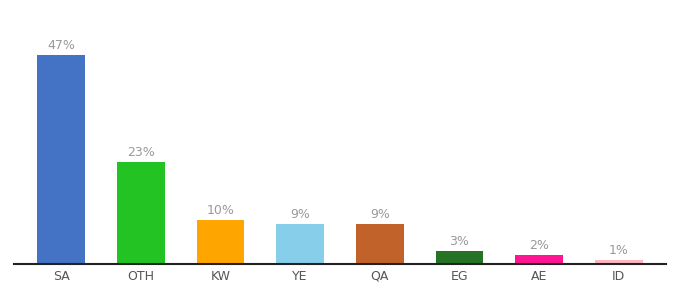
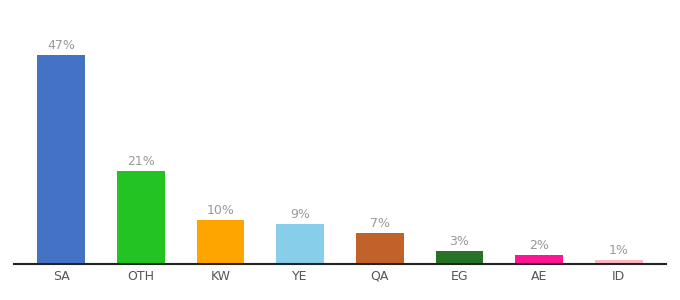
OTH: 23% -> 21%
QA: 9% -> 7%
